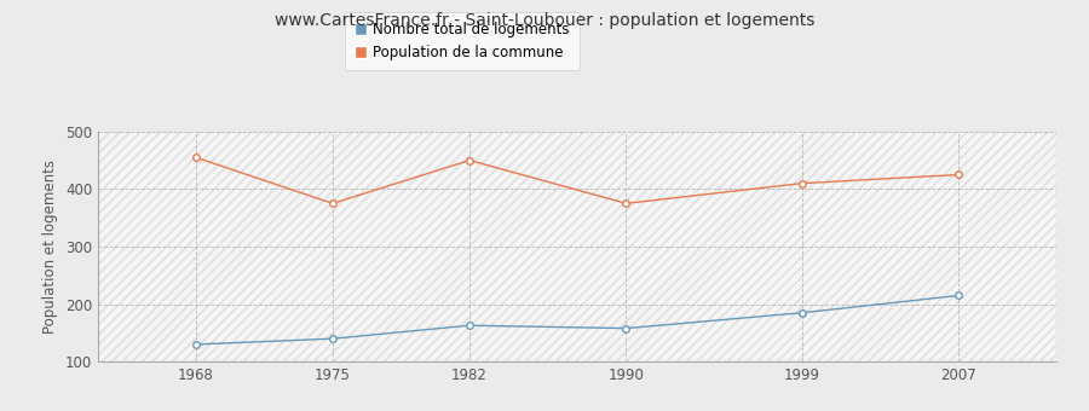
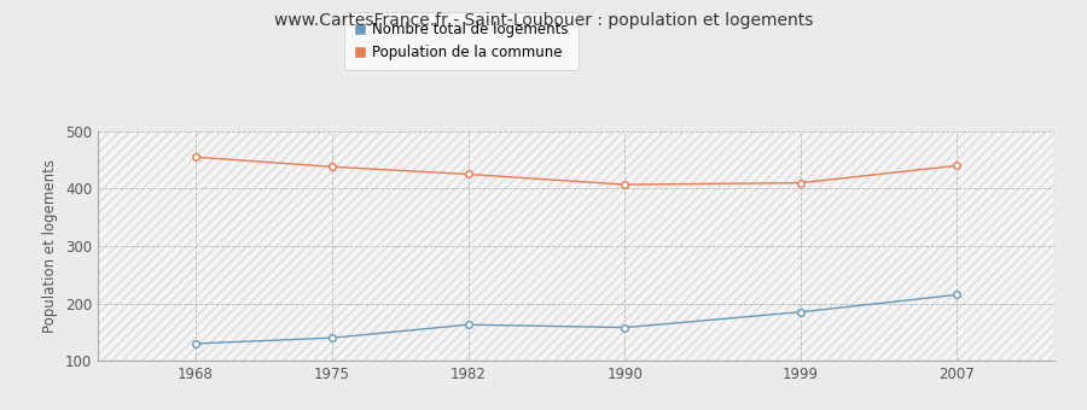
Population de la commune/1975: 375 -> 438
Population de la commune/1982: 450 -> 425
Population de la commune/1990: 375 -> 407
Population de la commune/2007: 425 -> 440
